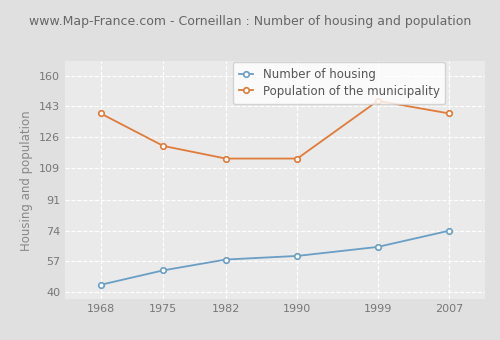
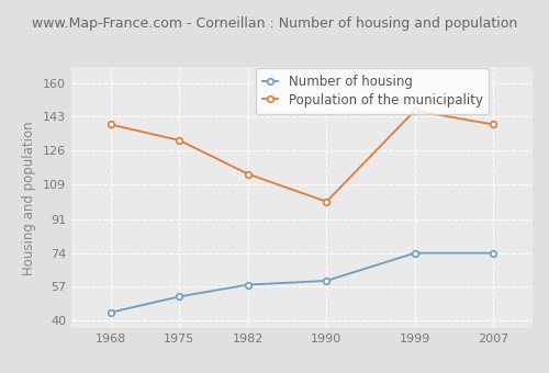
Population of the municipality/1975: 121 -> 131
Population of the municipality/1990: 114 -> 100
Number of housing/1999: 65 -> 74
